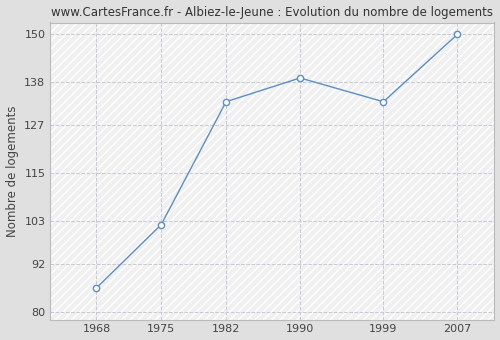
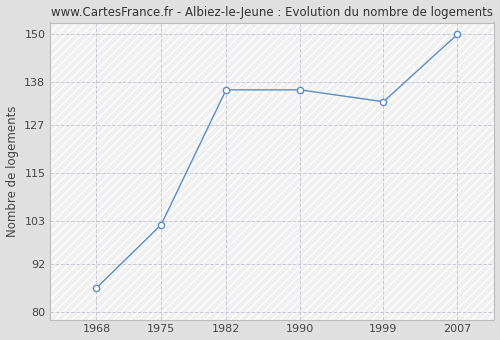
1982: 133 -> 136
1990: 139 -> 136
